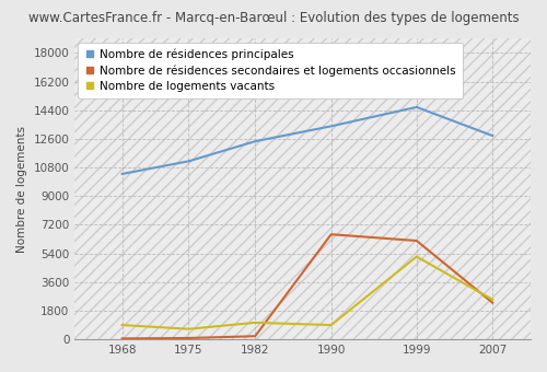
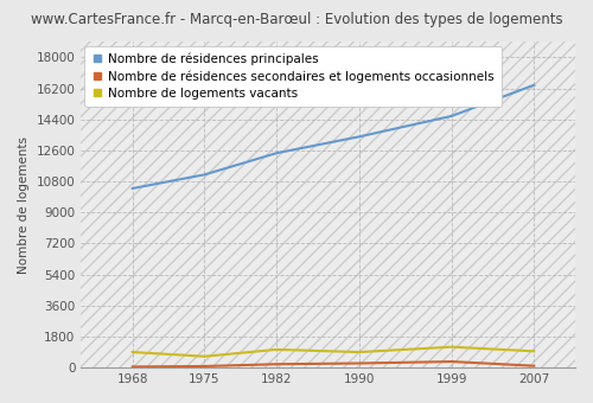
Nombre de résidences secondaires et logements occasionnels/1990: 6600 -> 200
Nombre de résidences secondaires et logements occasionnels/1999: 6200 -> 400
Nombre de logements vacants/1999: 5200 -> 1200
Nombre de résidences principales/2007: 12800 -> 16400
Nombre de résidences secondaires et logements occasionnels/2007: 2300 -> 100
Nombre de logements vacants/2007: 2500 -> 1000
